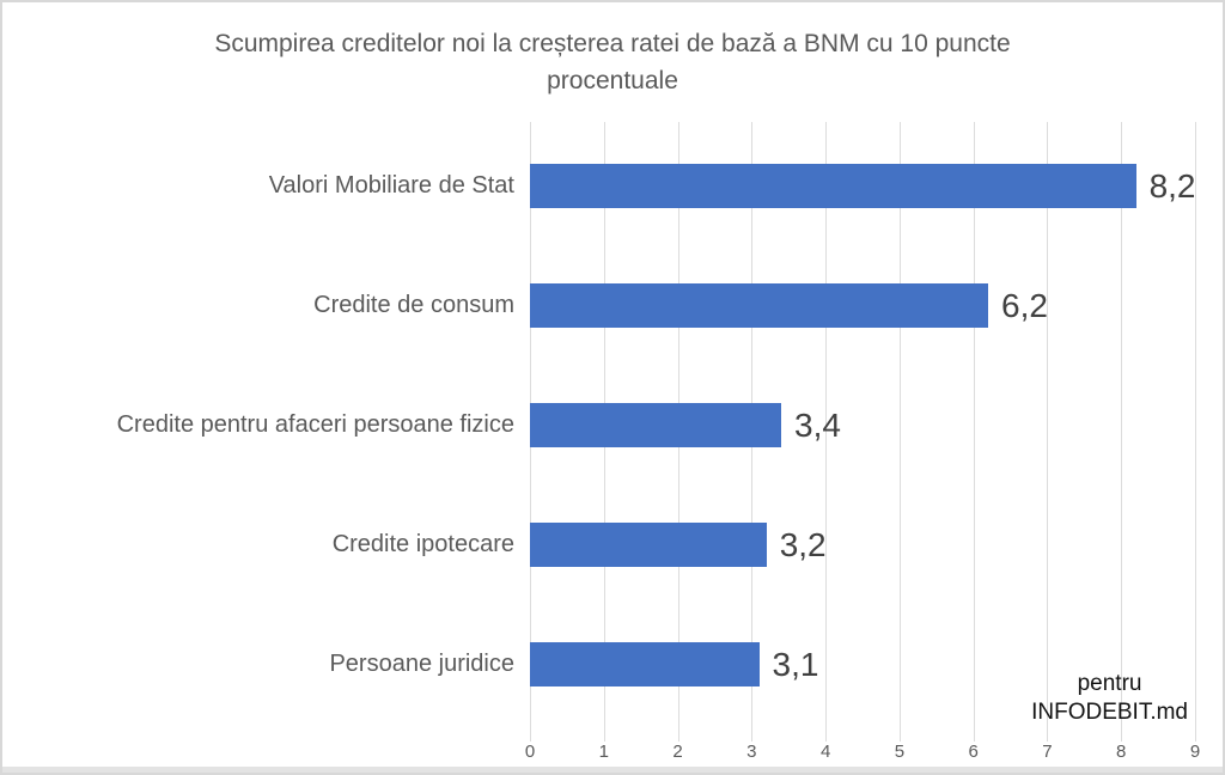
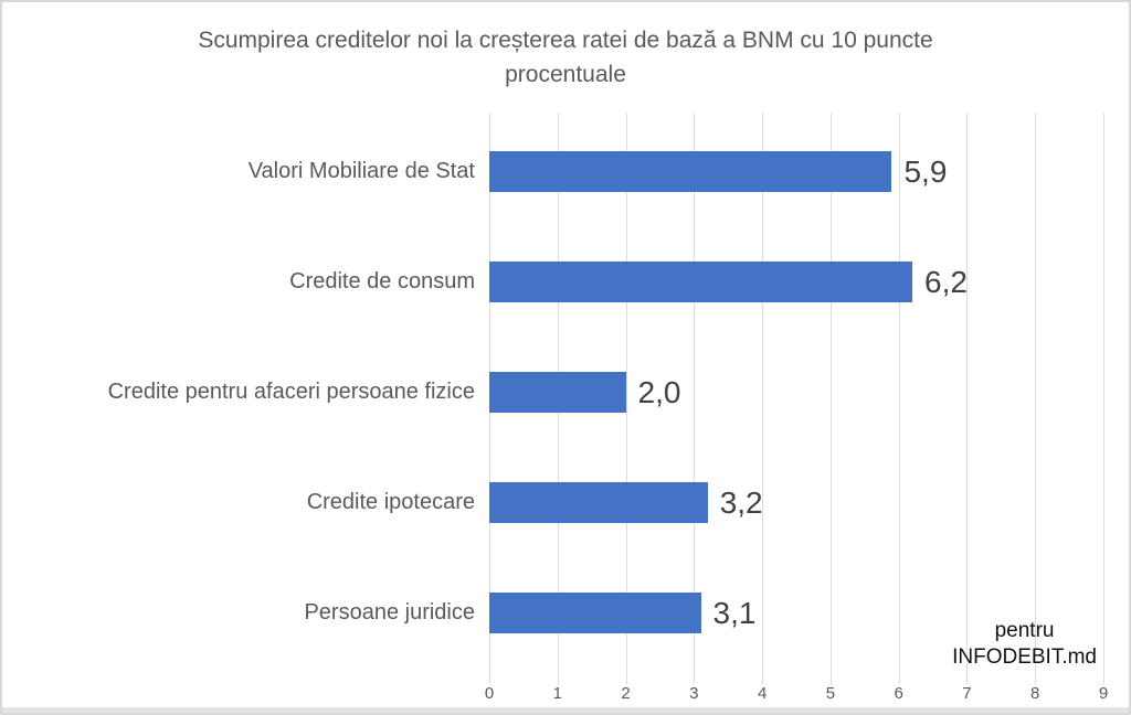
Valori Mobiliare de Stat: 8,2 -> 5,9
Credite pentru afaceri persoane fizice: 3,4 -> 2,0
